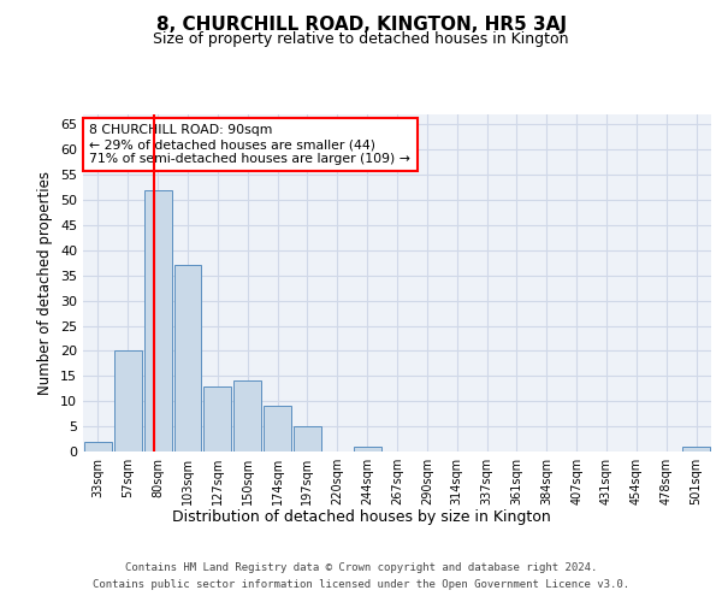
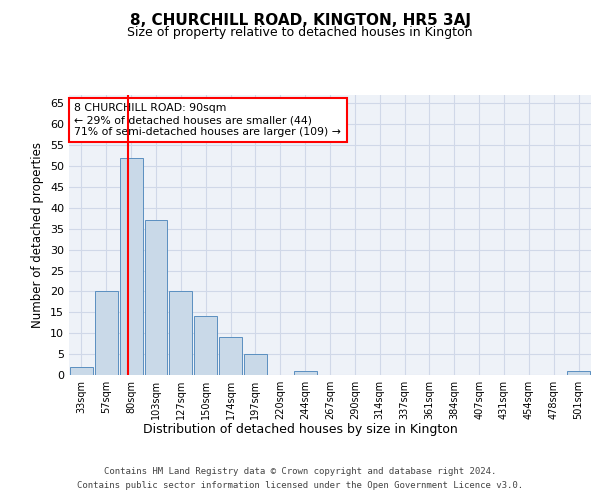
127sqm: 13 -> 20
